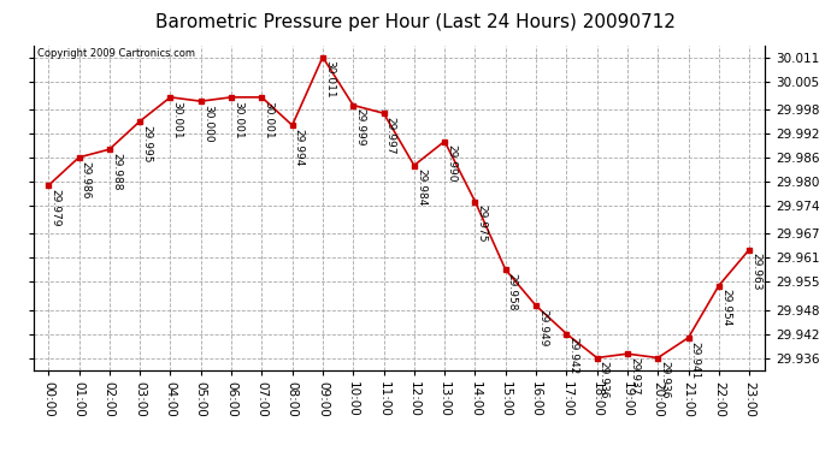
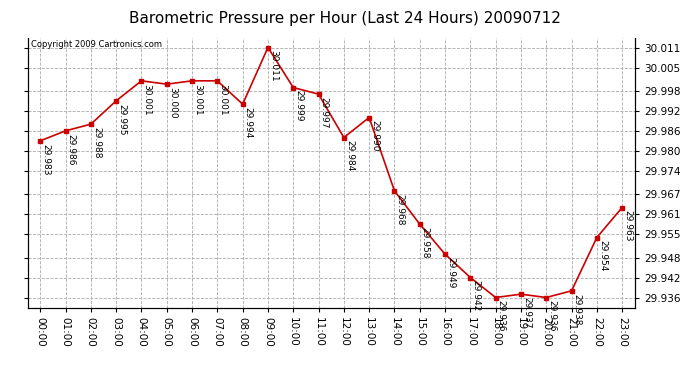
00:00: 29.979 -> 29.983
14:00: 29.975 -> 29.968
21:00: 29.941 -> 29.938
